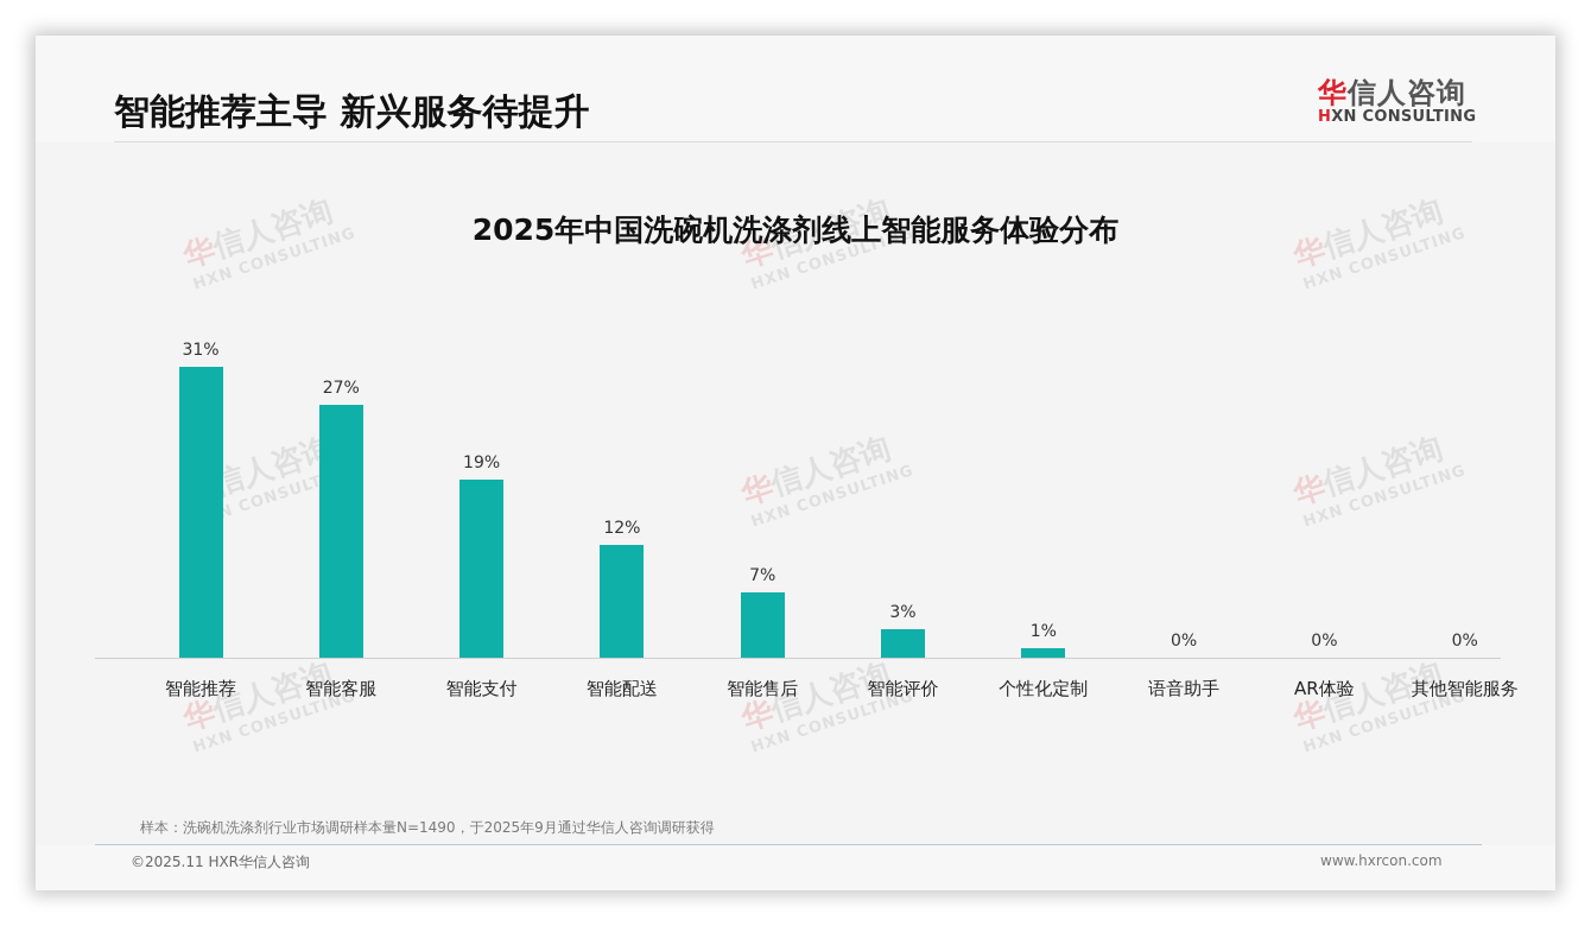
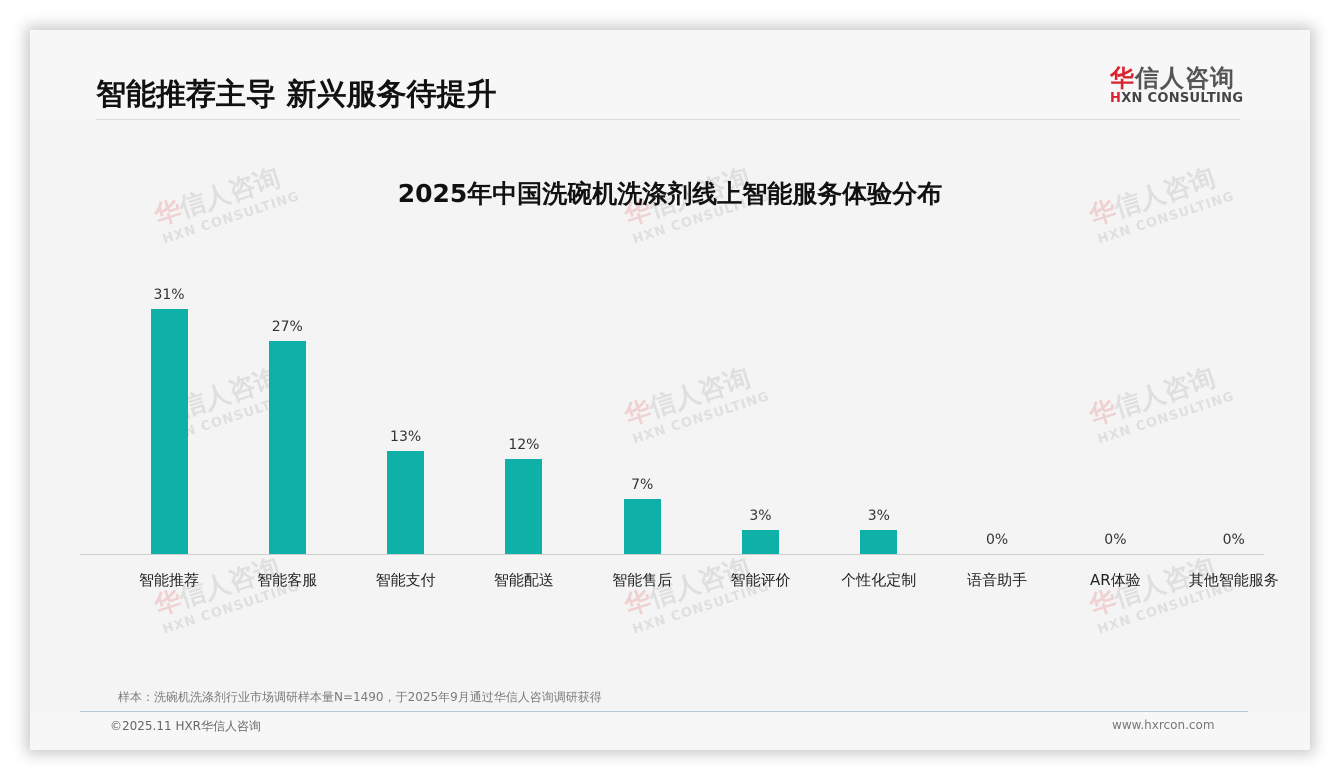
智能支付: 19% -> 13%
个性化定制: 1% -> 3%
